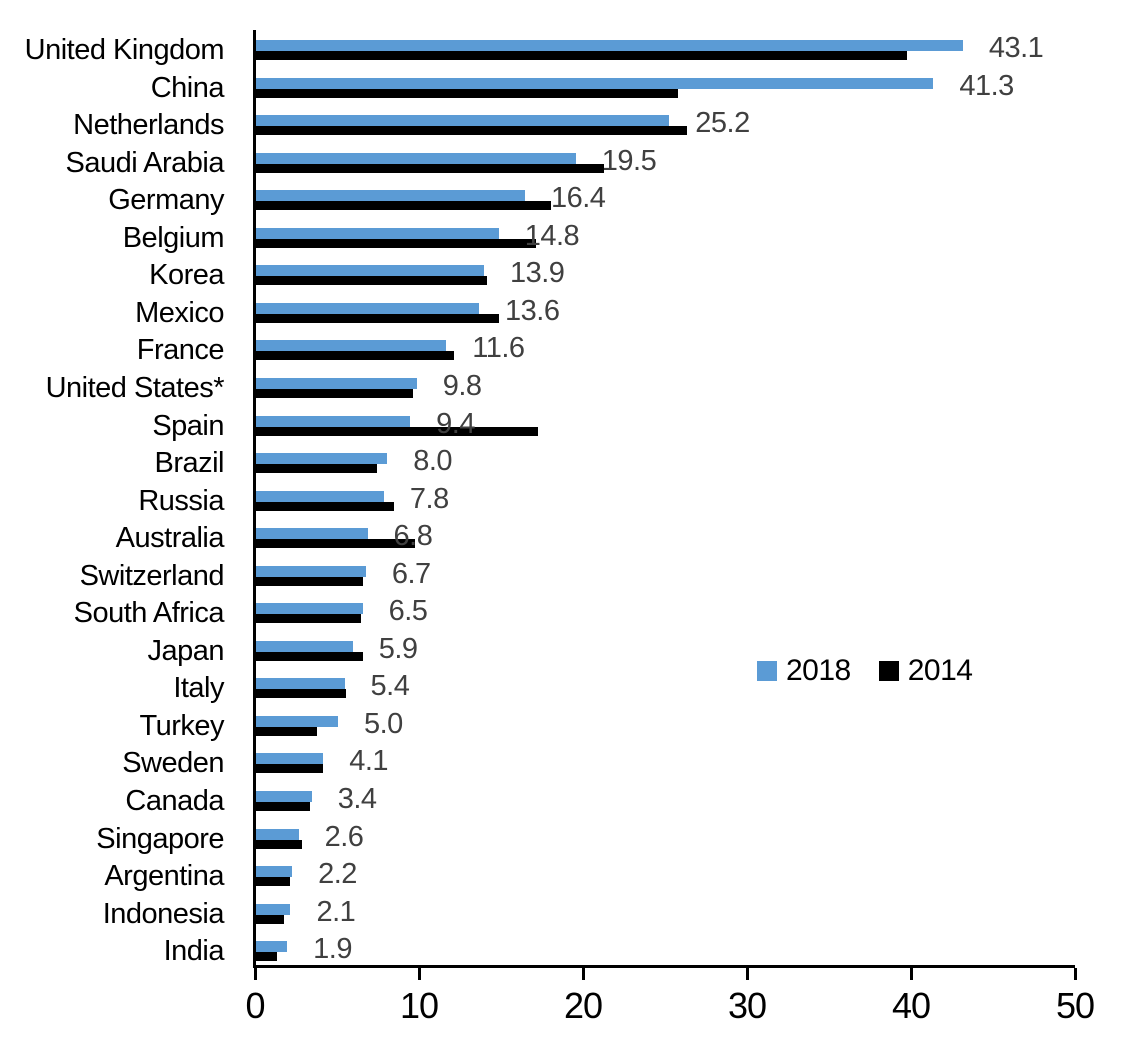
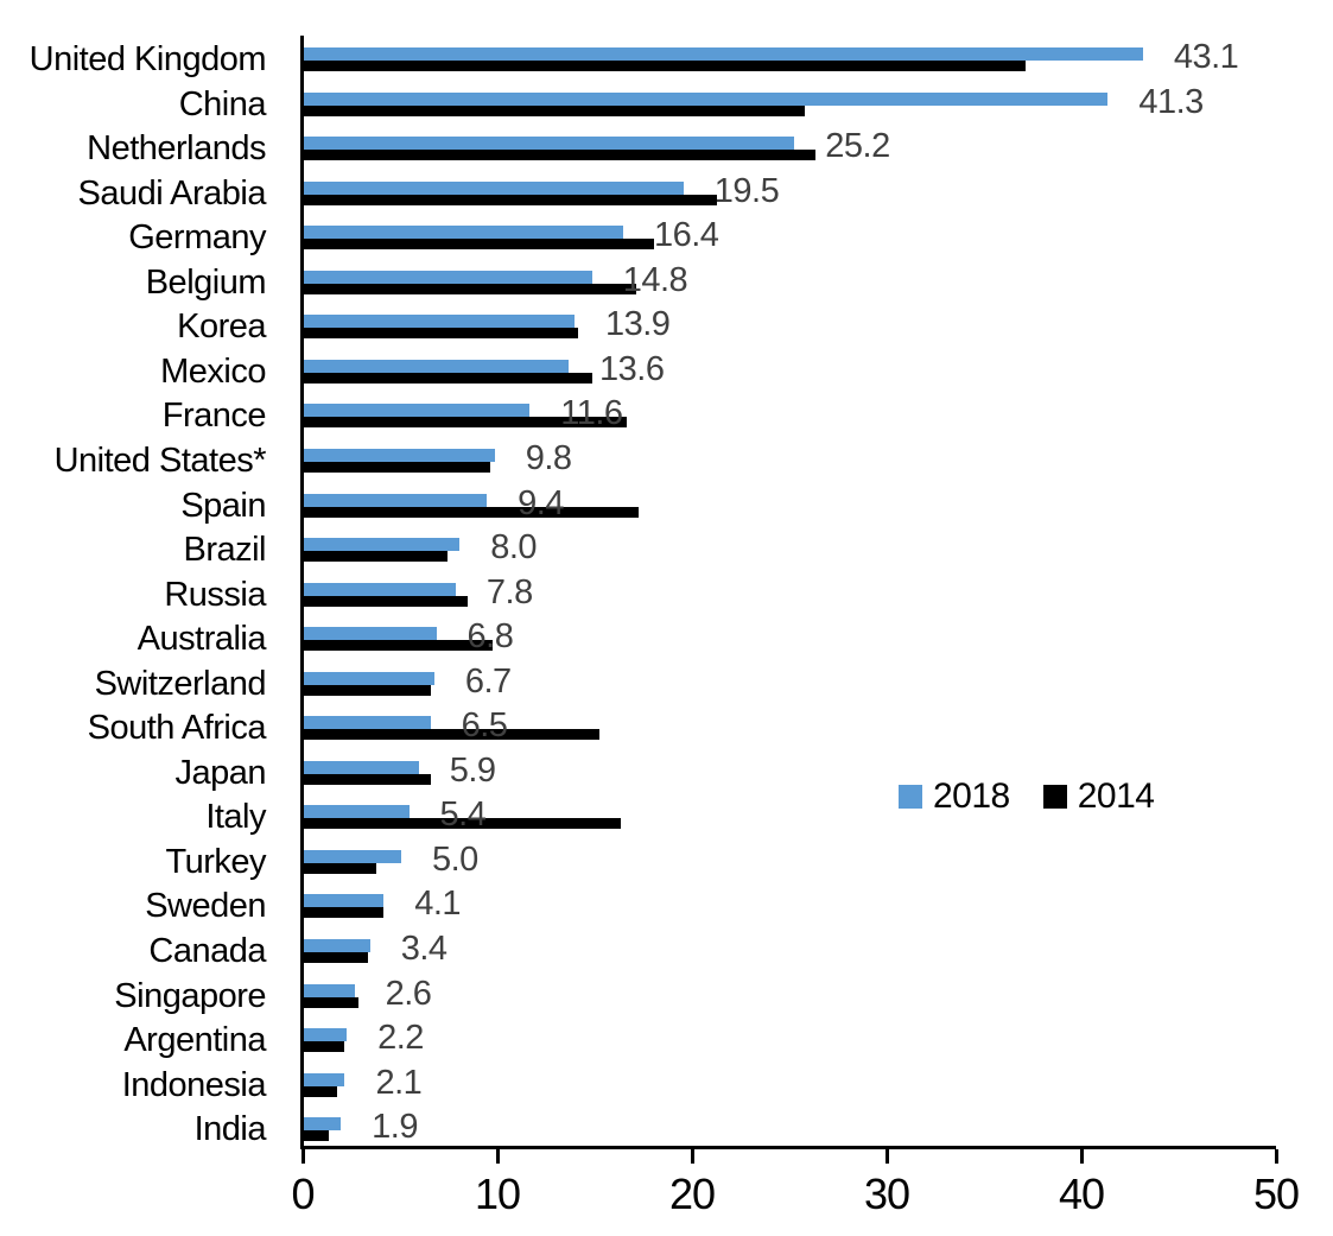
2014/United Kingdom: 39.7 -> 37.1
2014/France: 12.1 -> 16.6
2014/South Africa: 6.4 -> 15.2
2014/Italy: 5.5 -> 16.3
